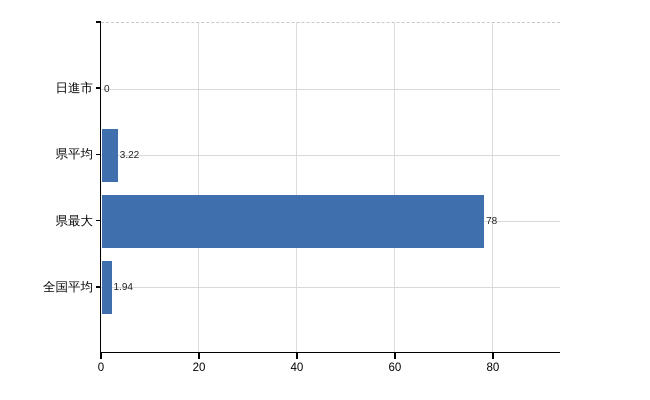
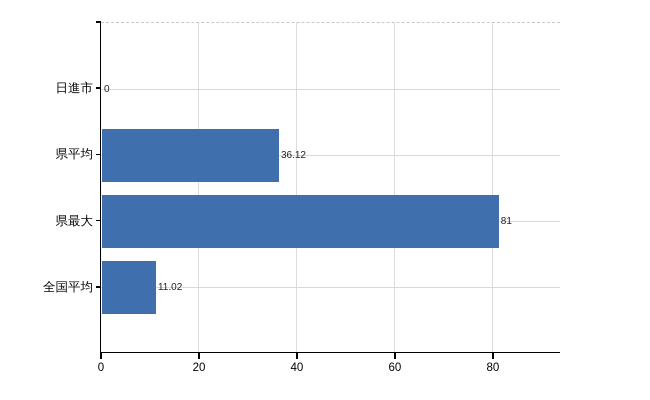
県平均: 3.22 -> 36.12
県最大: 78 -> 81
全国平均: 1.94 -> 11.02
